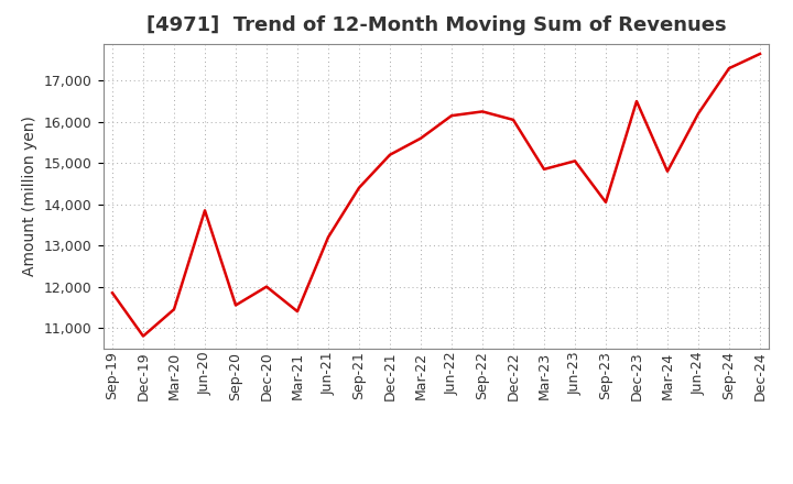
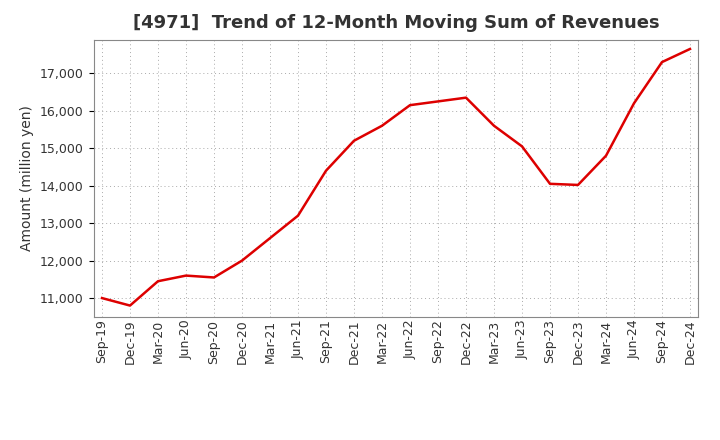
Sep-19: 11,850 -> 11,000
Jun-20: 13,850 -> 11,600
Mar-21: 11,400 -> 12,600
Dec-22: 16,050 -> 16,350
Mar-23: 14,850 -> 15,600
Dec-23: 16,500 -> 14,020
